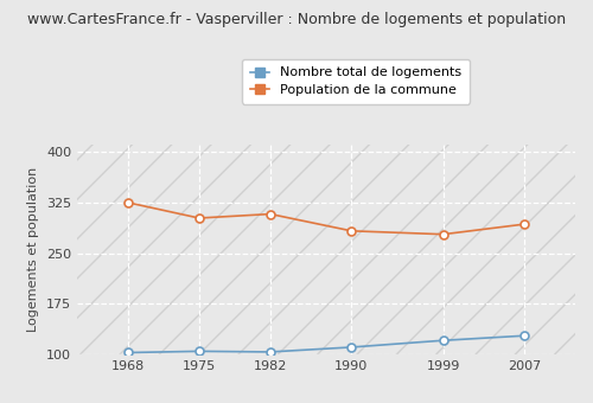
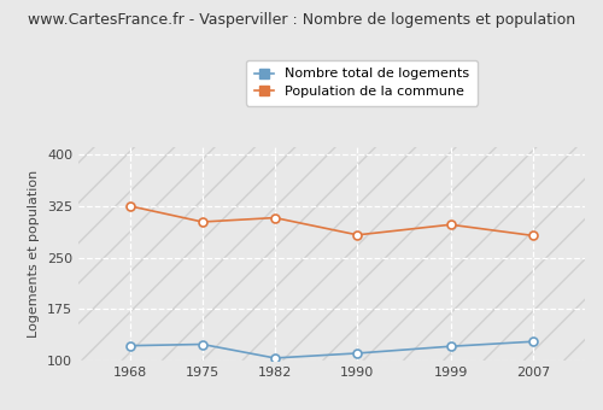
Nombre total de logements/1968: 103 -> 122
Nombre total de logements/1975: 105 -> 124
Population de la commune/1999: 278 -> 298
Population de la commune/2007: 293 -> 282
